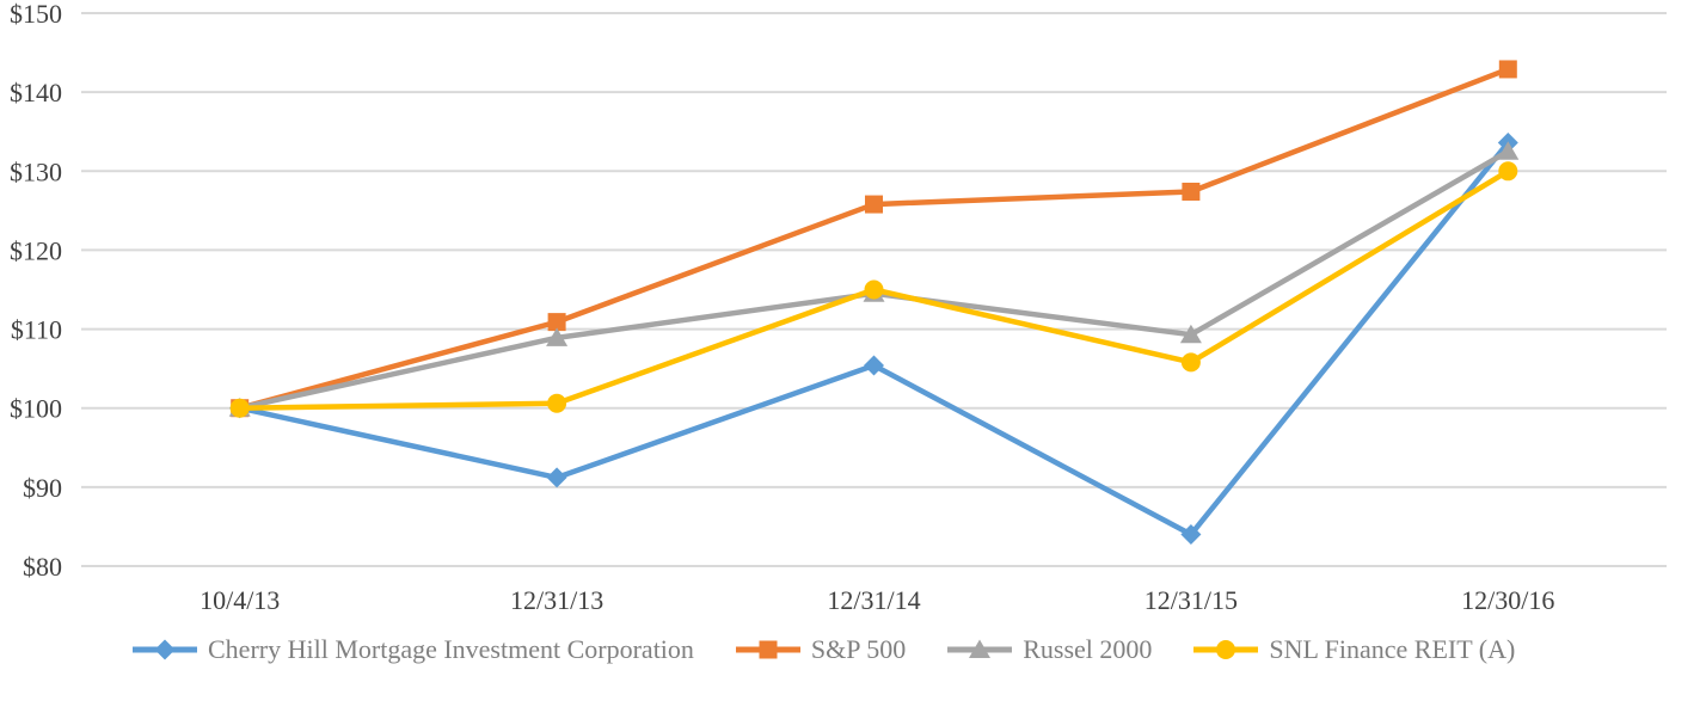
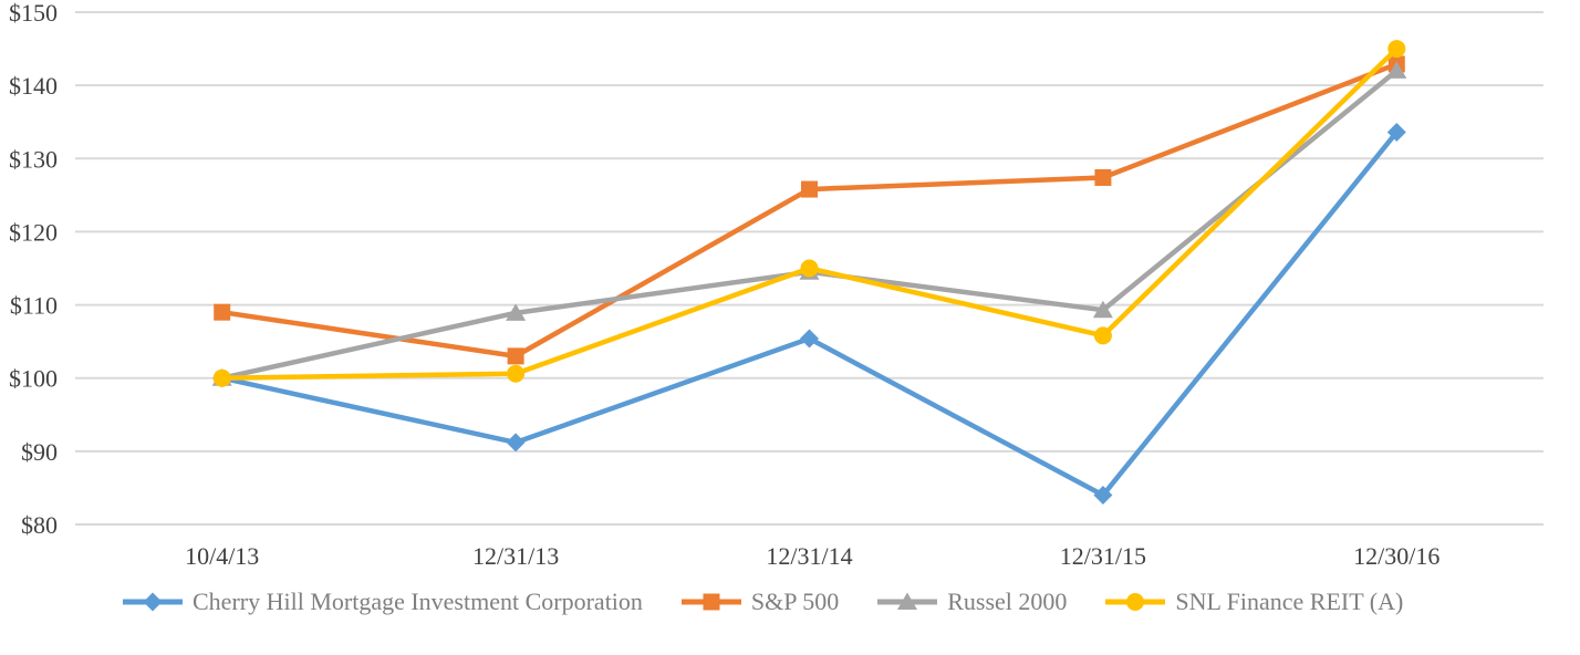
S&P 500/10/4/13: $100 -> $109
S&P 500/12/31/13: $111 -> $103
Russel 2000/12/30/16: $132 -> $142
SNL Finance REIT (A)/12/30/16: $130 -> $145
